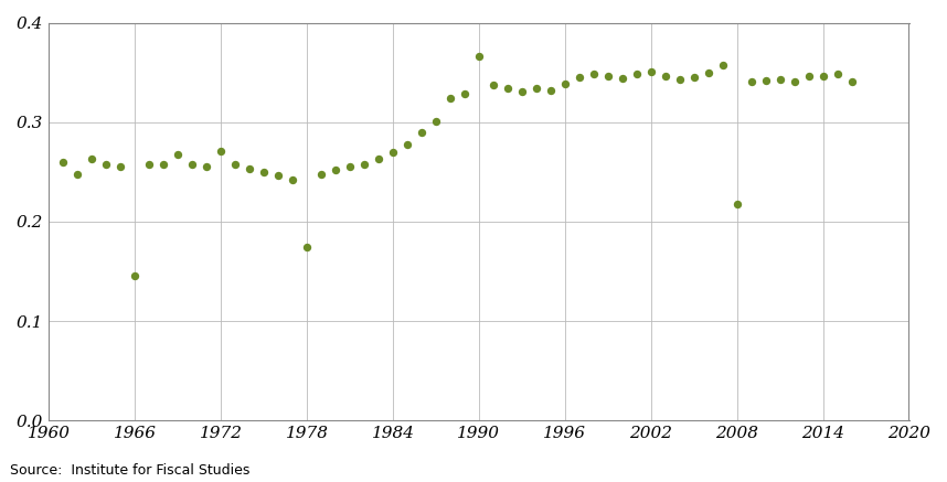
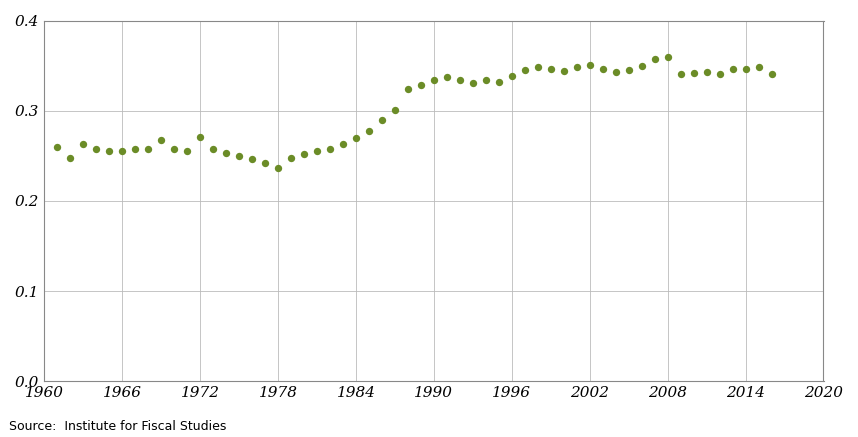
1966: 0.146 -> 0.255
1978: 0.174 -> 0.237
1990: 0.366 -> 0.334
2008: 0.218 -> 0.360
